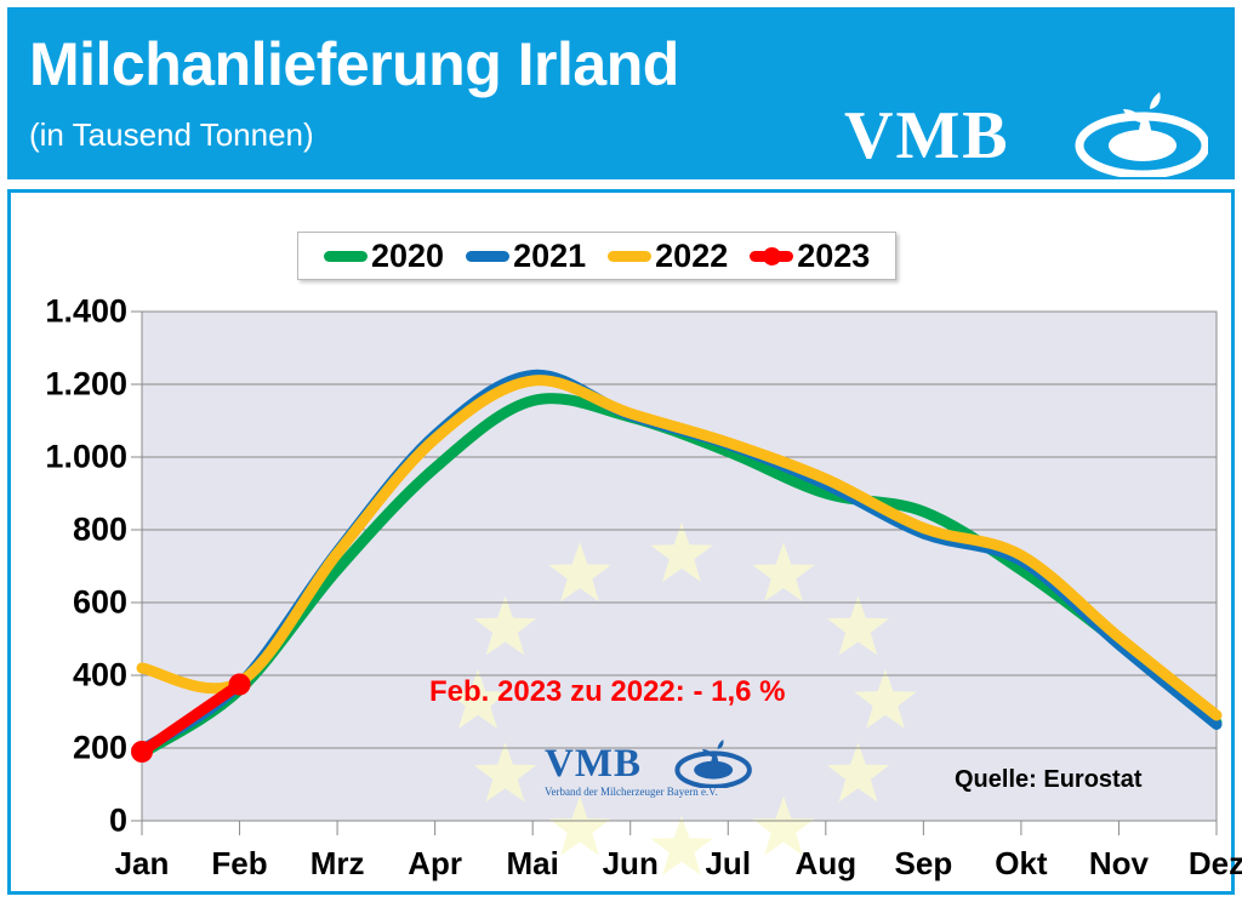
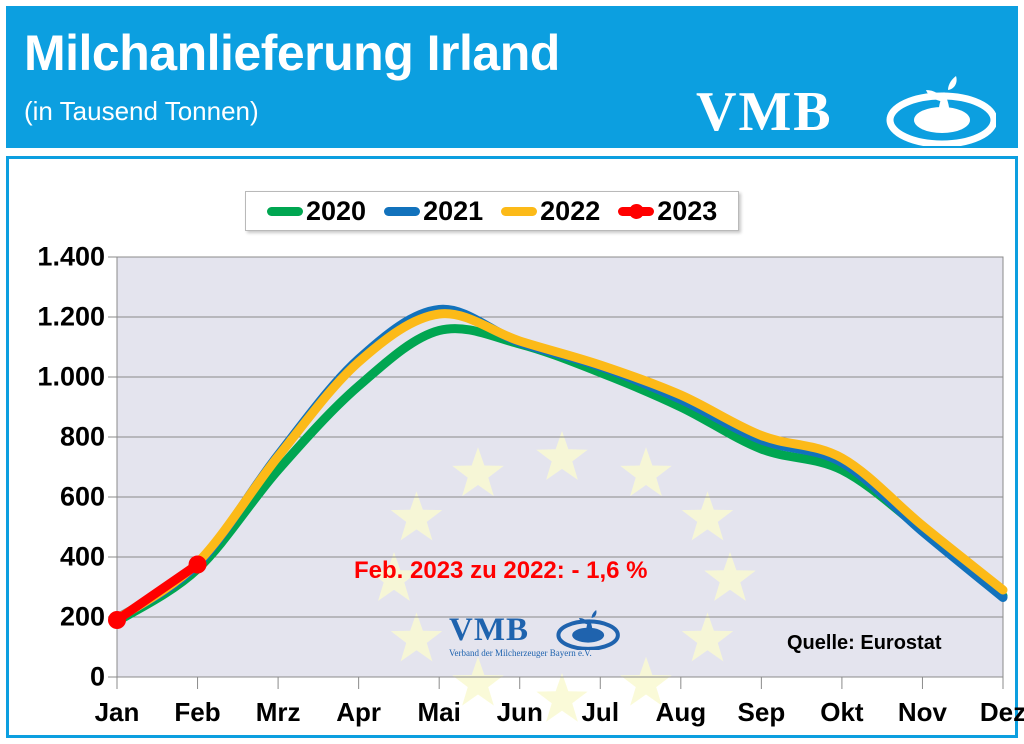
2022/Jan: 420 -> 190
2020/Sep: 850 -> 760
